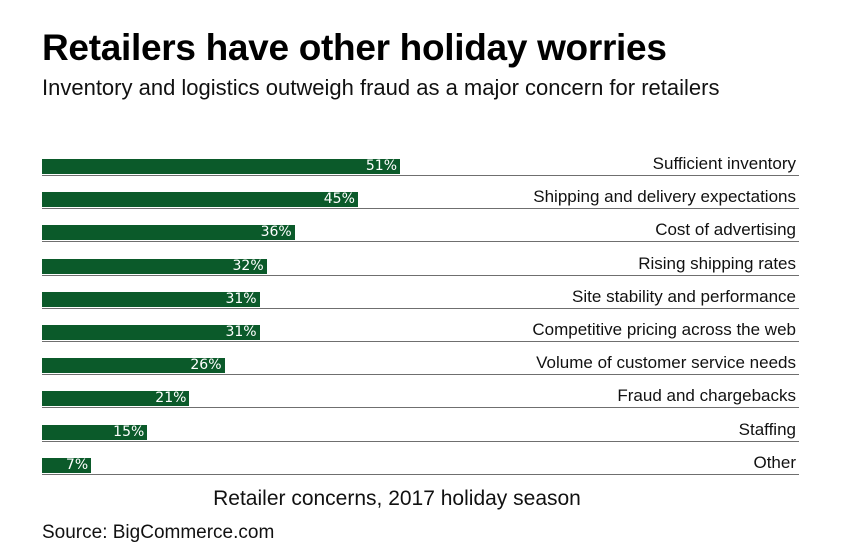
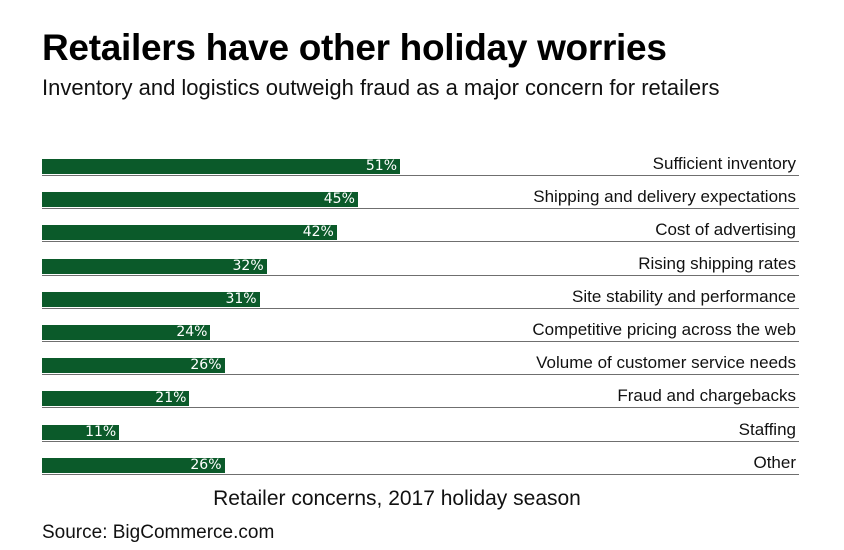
Cost of advertising: 36% -> 42%
Competitive pricing across the web: 31% -> 24%
Staffing: 15% -> 11%
Other: 7% -> 26%
